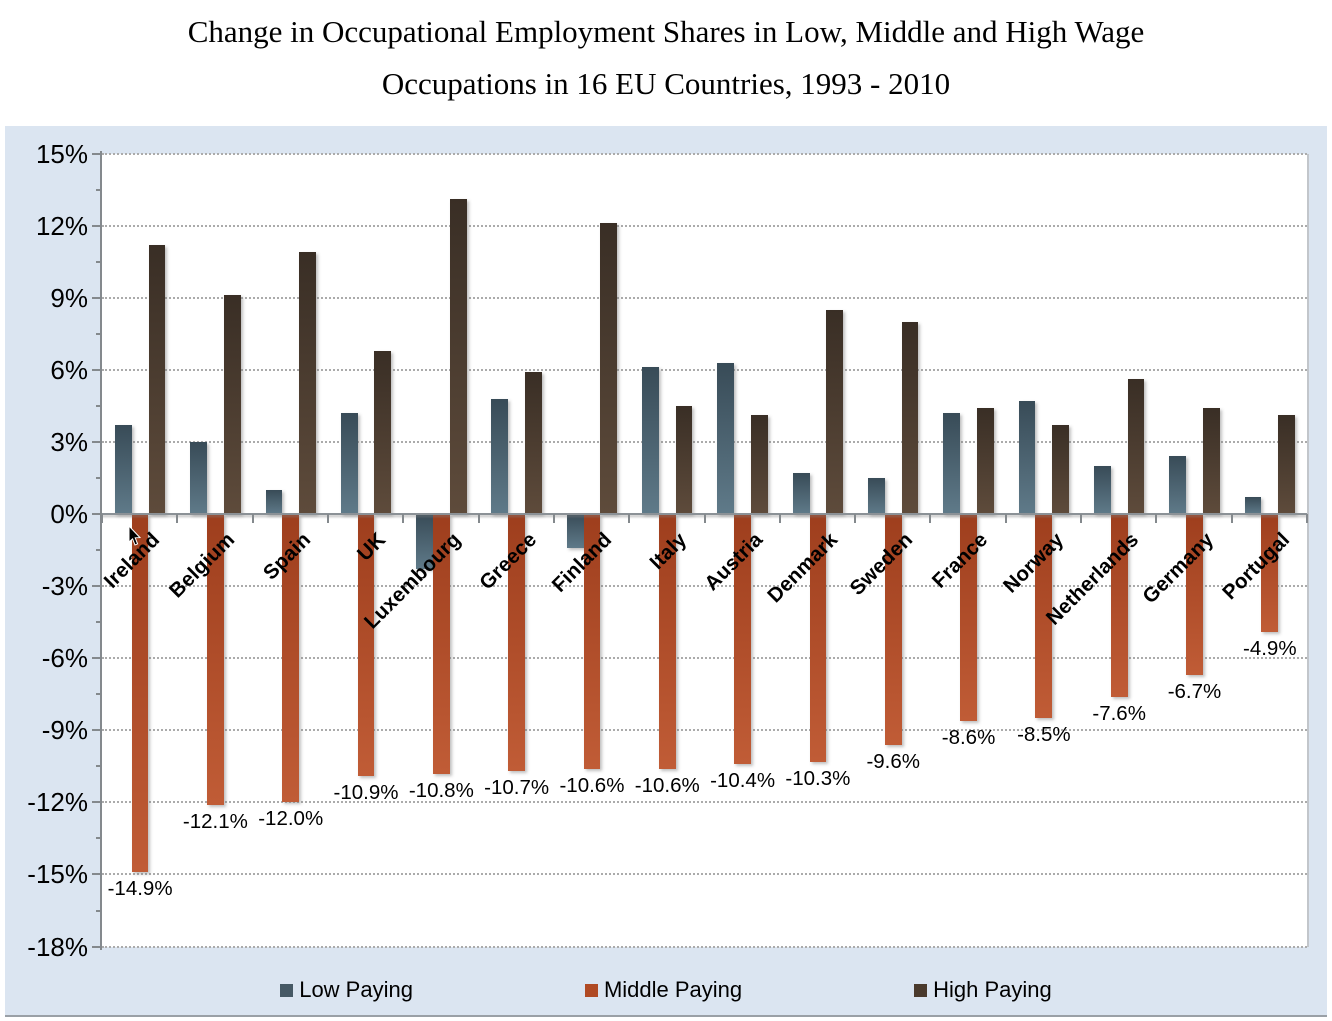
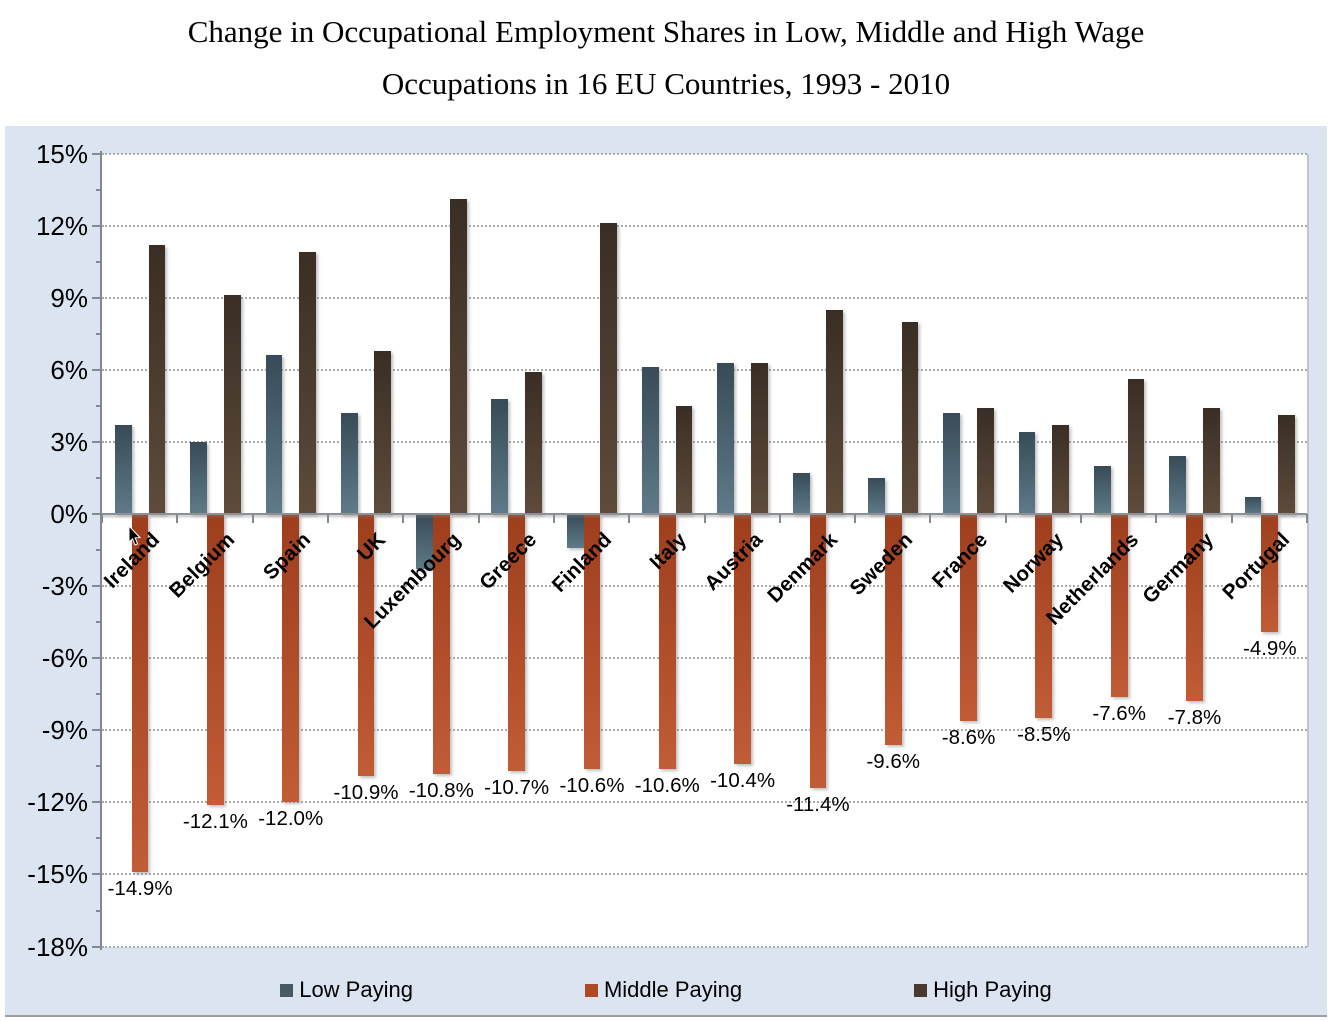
Low Paying/Spain: 1.0% -> 6.6%
High Paying/Austria: 4.1% -> 6.3%
Middle Paying/Denmark: -10.3% -> -11.4%
Low Paying/Norway: 4.7% -> 3.4%
Middle Paying/Germany: -6.7% -> -7.8%
